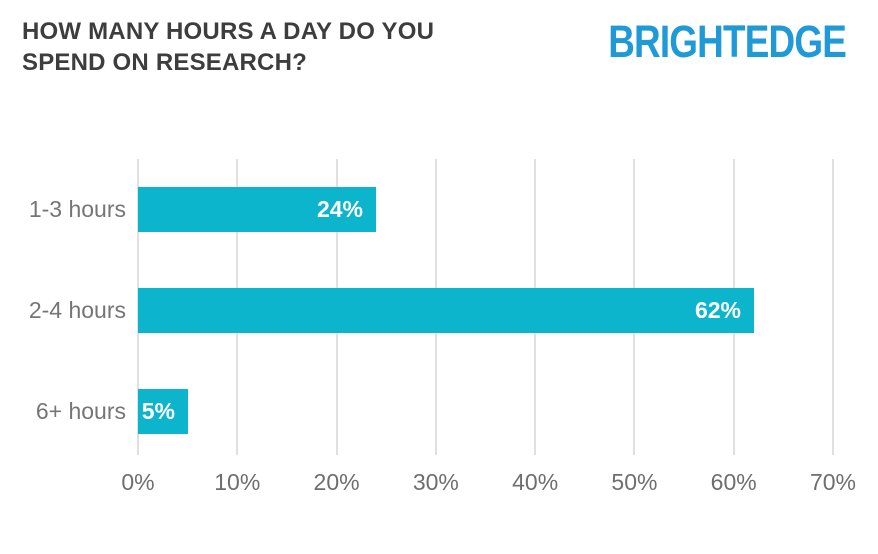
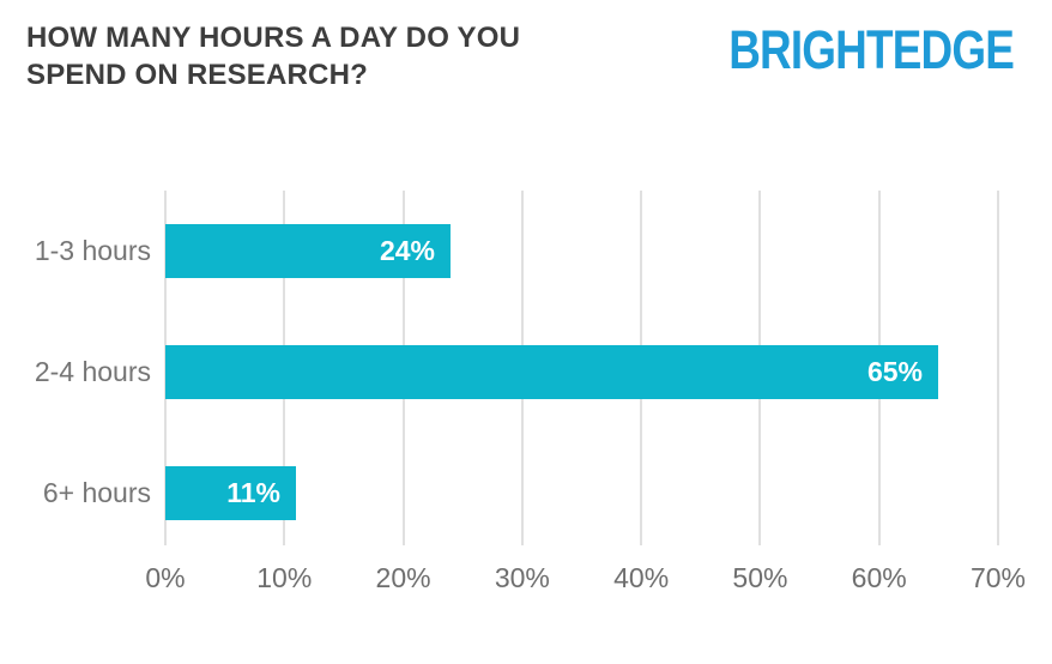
2-4 hours: 62% -> 65%
6+ hours: 5% -> 11%
